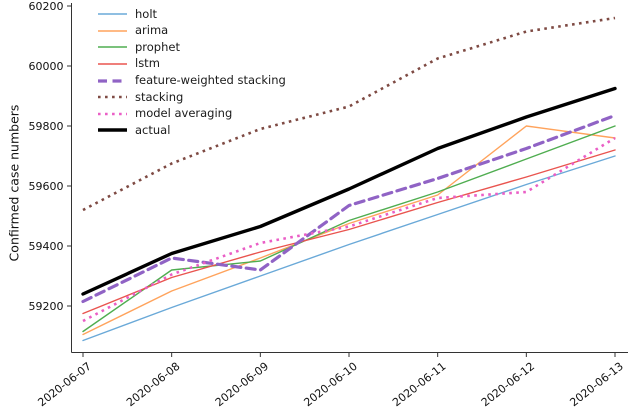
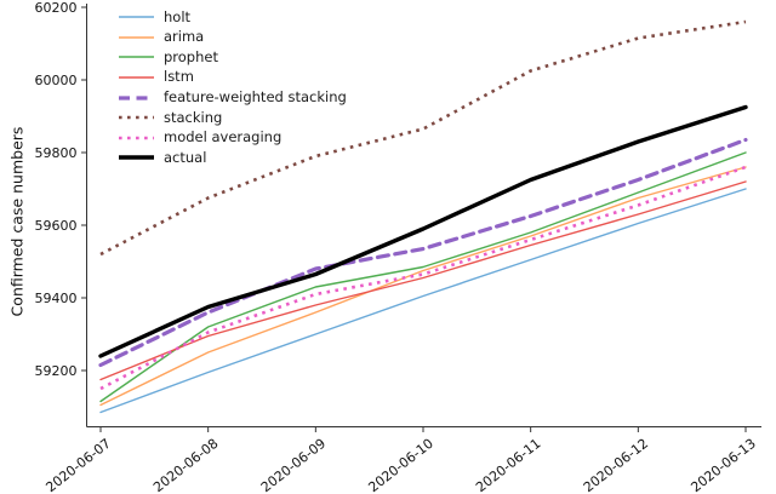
prophet/2020-06-09: 59350 -> 59430
feature-weighted stacking/2020-06-09: 59320 -> 59480
arima/2020-06-12: 59800 -> 59680
model averaging/2020-06-12: 59580 -> 59660
